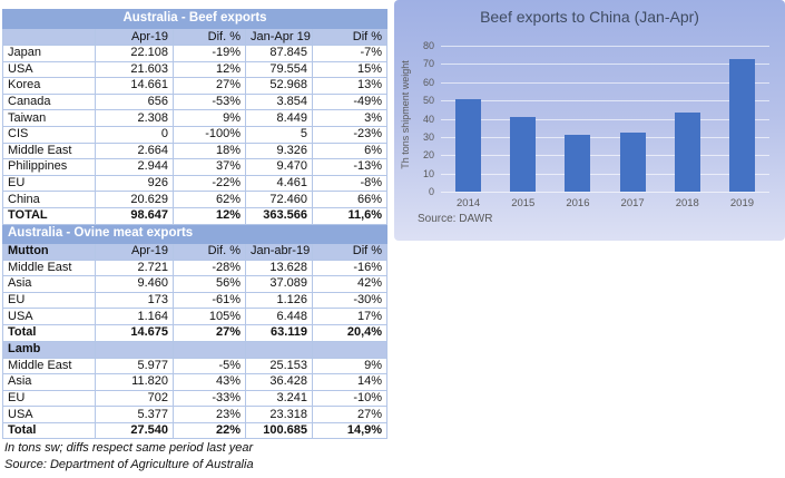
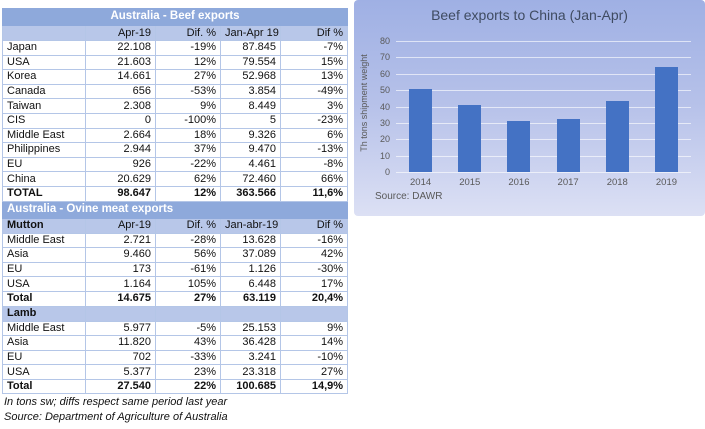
2019: 72 -> 64
